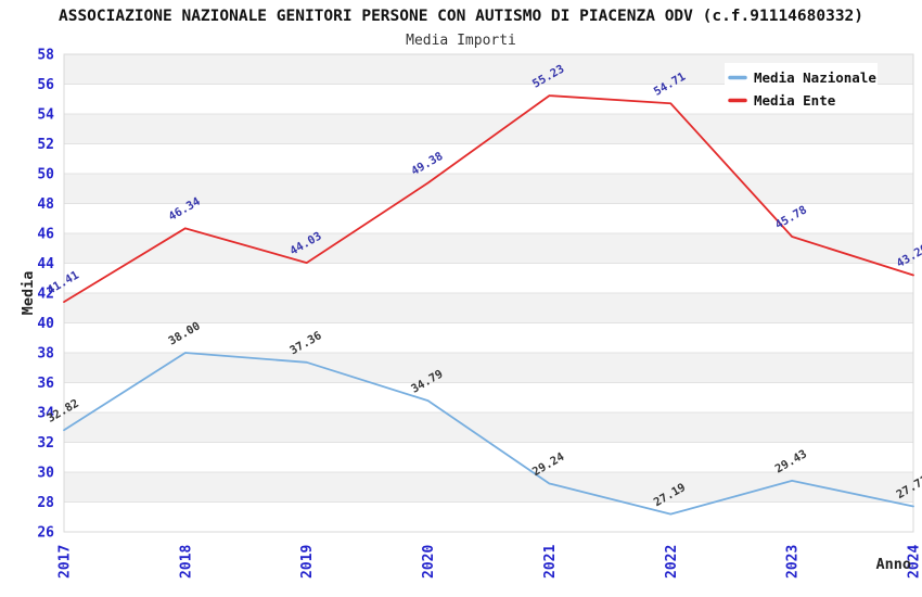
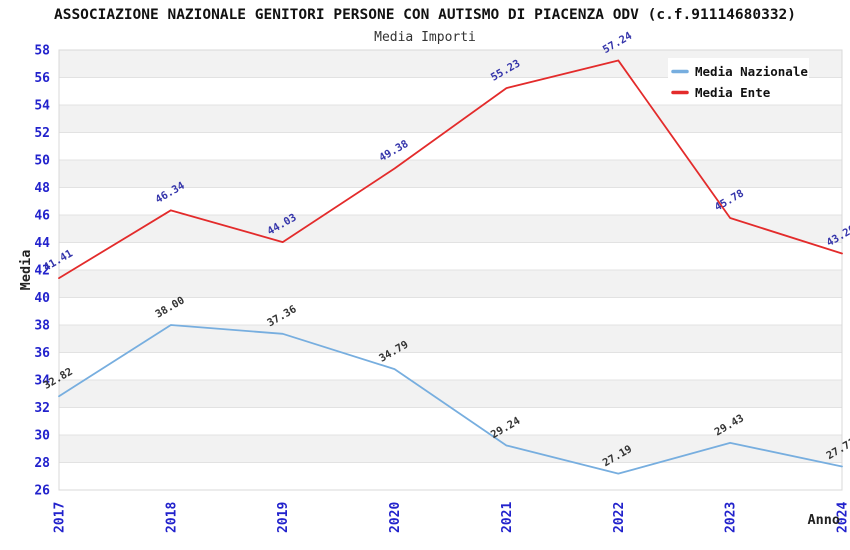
Media Ente/2022: 54.71 -> 57.24
